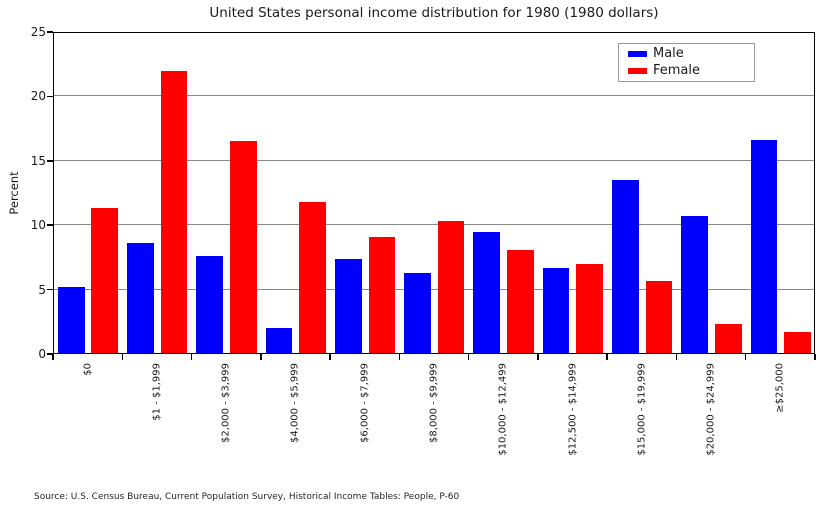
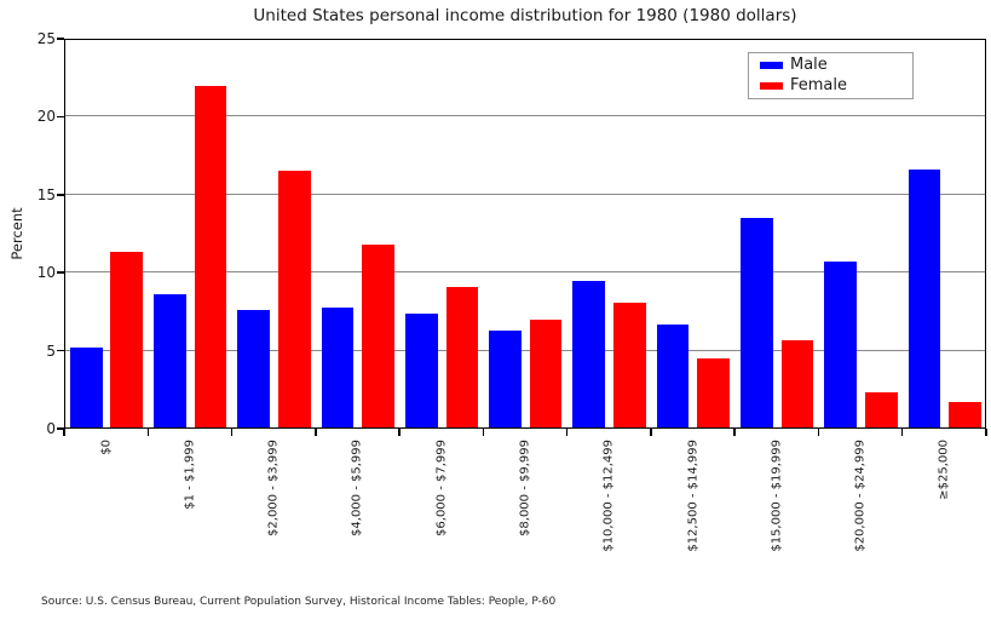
Male/$4,000 - $5,999: 2.0 -> 7.8
Female/$8,000 - $9,999: 10.3 -> 7.0
Female/$12,500 - $14,999: 7.0 -> 4.5
